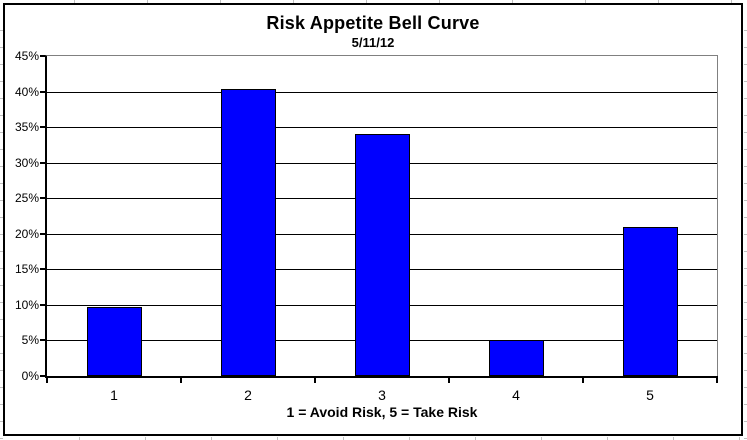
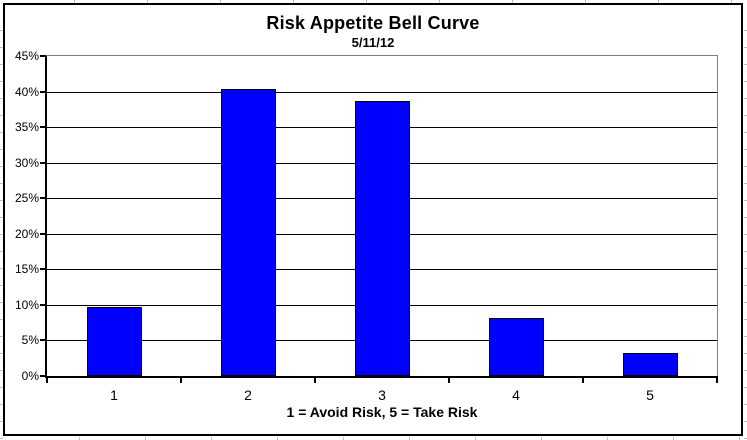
3: 34% -> 39%
4: 5% -> 8%
5: 21% -> 3%
